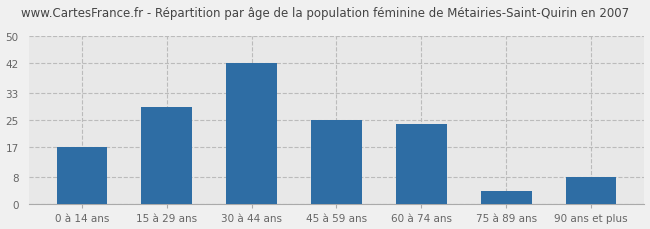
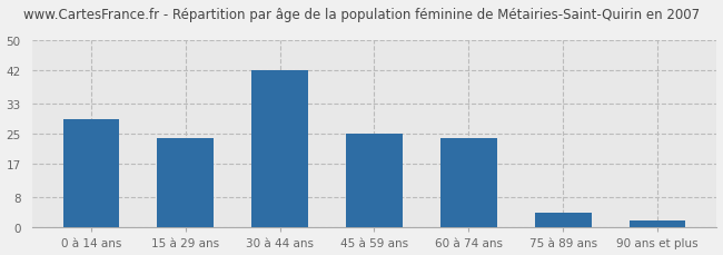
0 à 14 ans: 17 -> 29
15 à 29 ans: 29 -> 24
90 ans et plus: 8 -> 2
